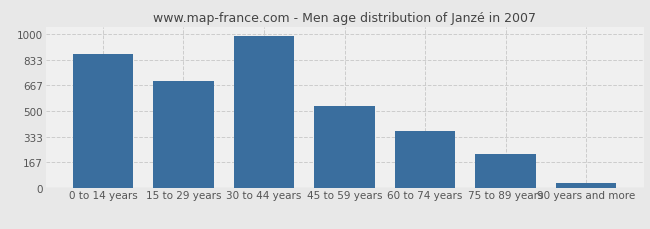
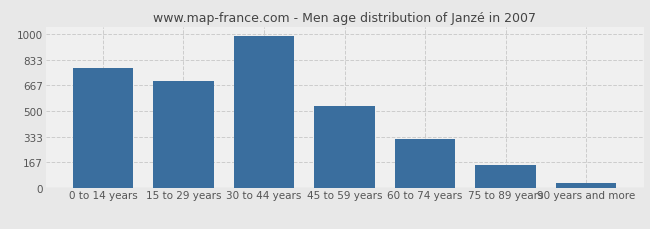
0 to 14 years: 870 -> 780
60 to 74 years: 370 -> 320
75 to 89 years: 220 -> 150
